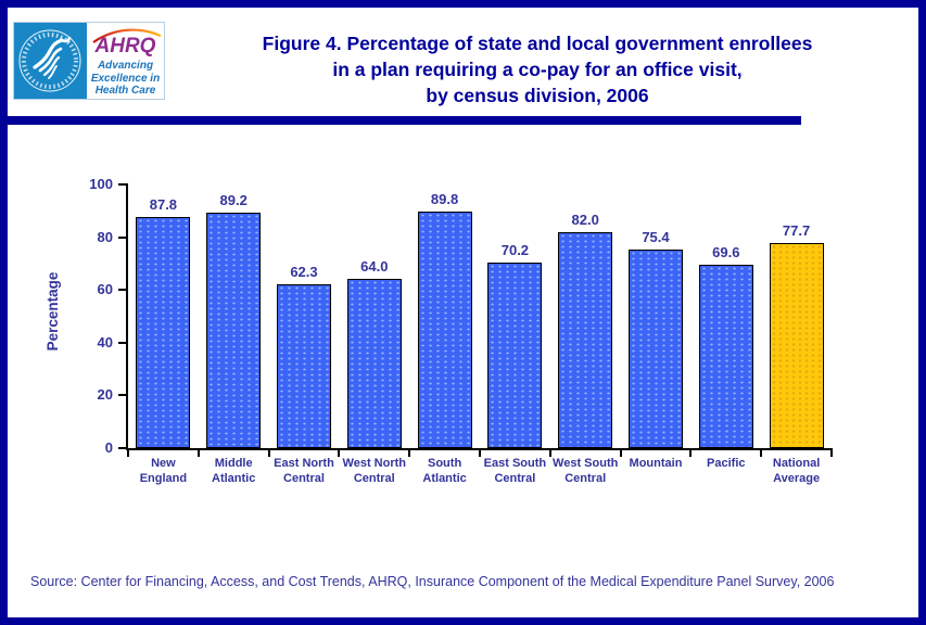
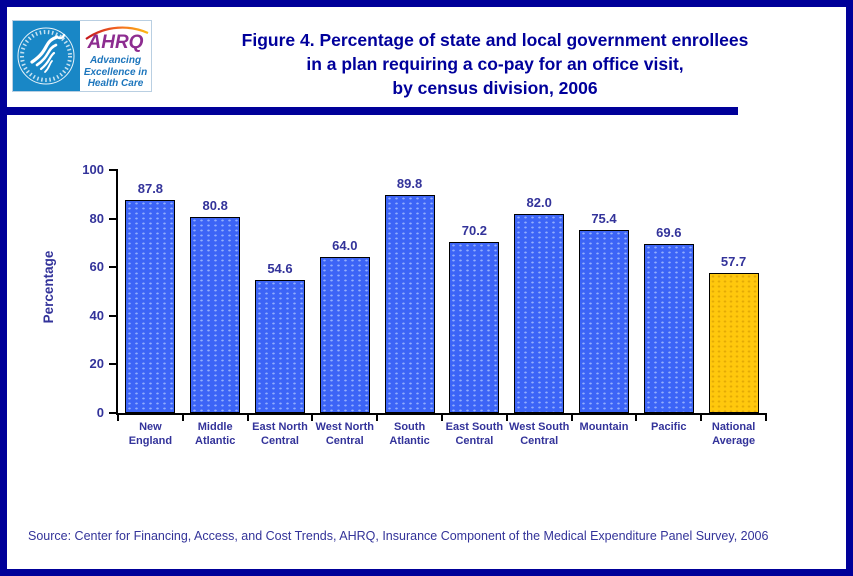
Middle Atlantic: 89.2 -> 80.8
East North Central: 62.3 -> 54.6
National Average: 77.7 -> 57.7
